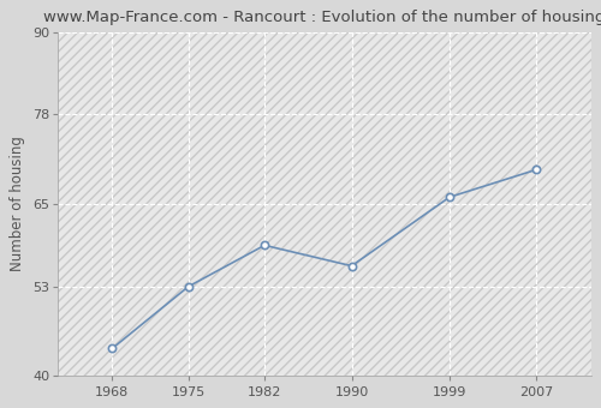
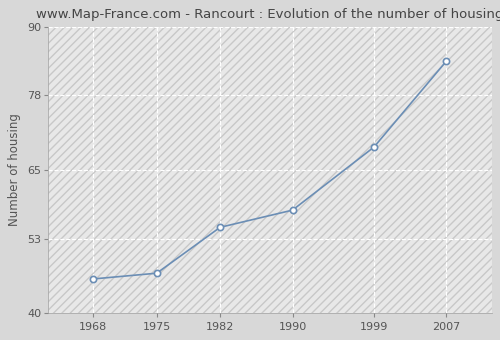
1968: 44 -> 46
1975: 53 -> 47
1982: 59 -> 55
1990: 56 -> 58
1999: 66 -> 69
2007: 70 -> 84
